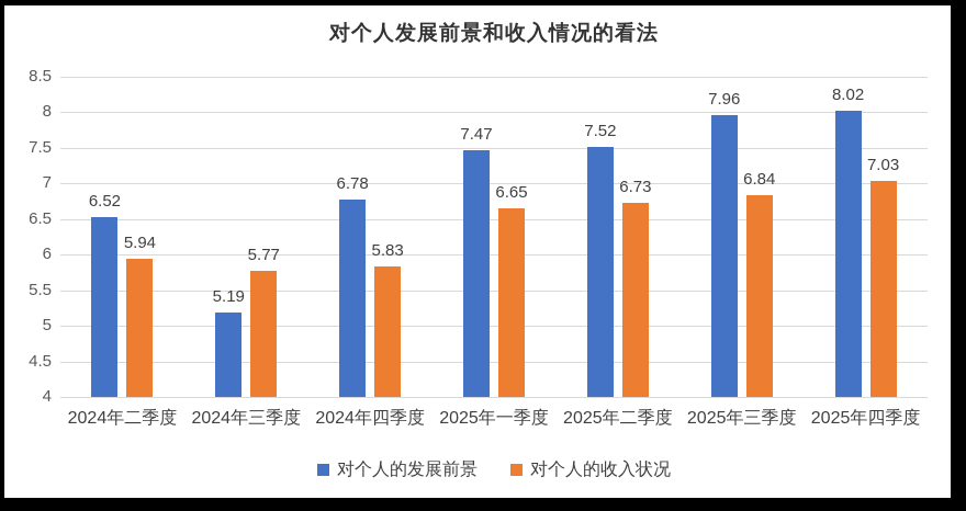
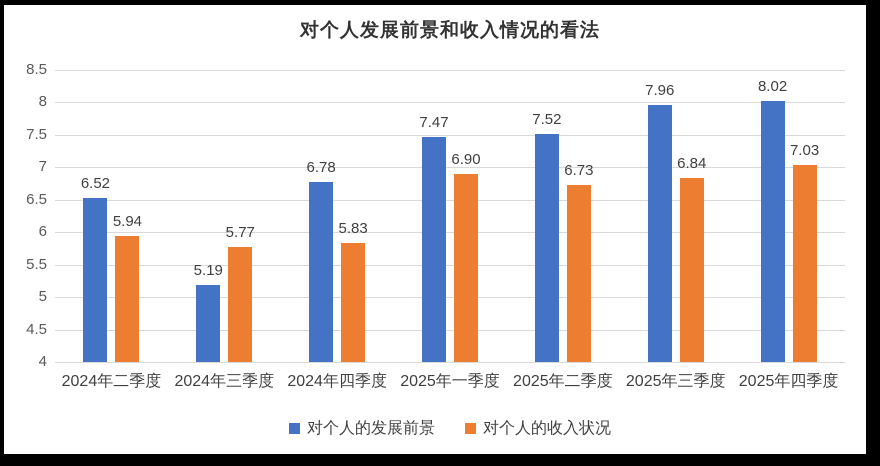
对个人的收入状况/2025年一季度: 6.65 -> 6.90
